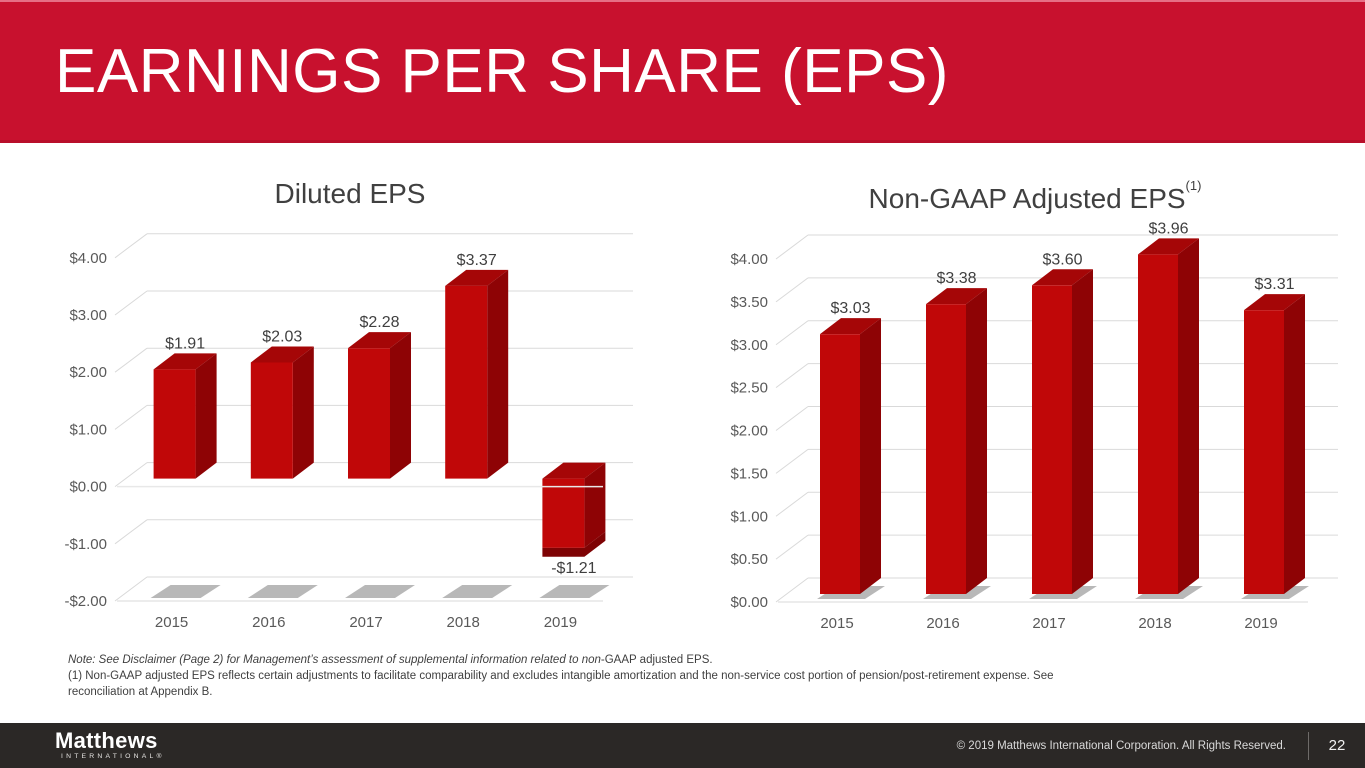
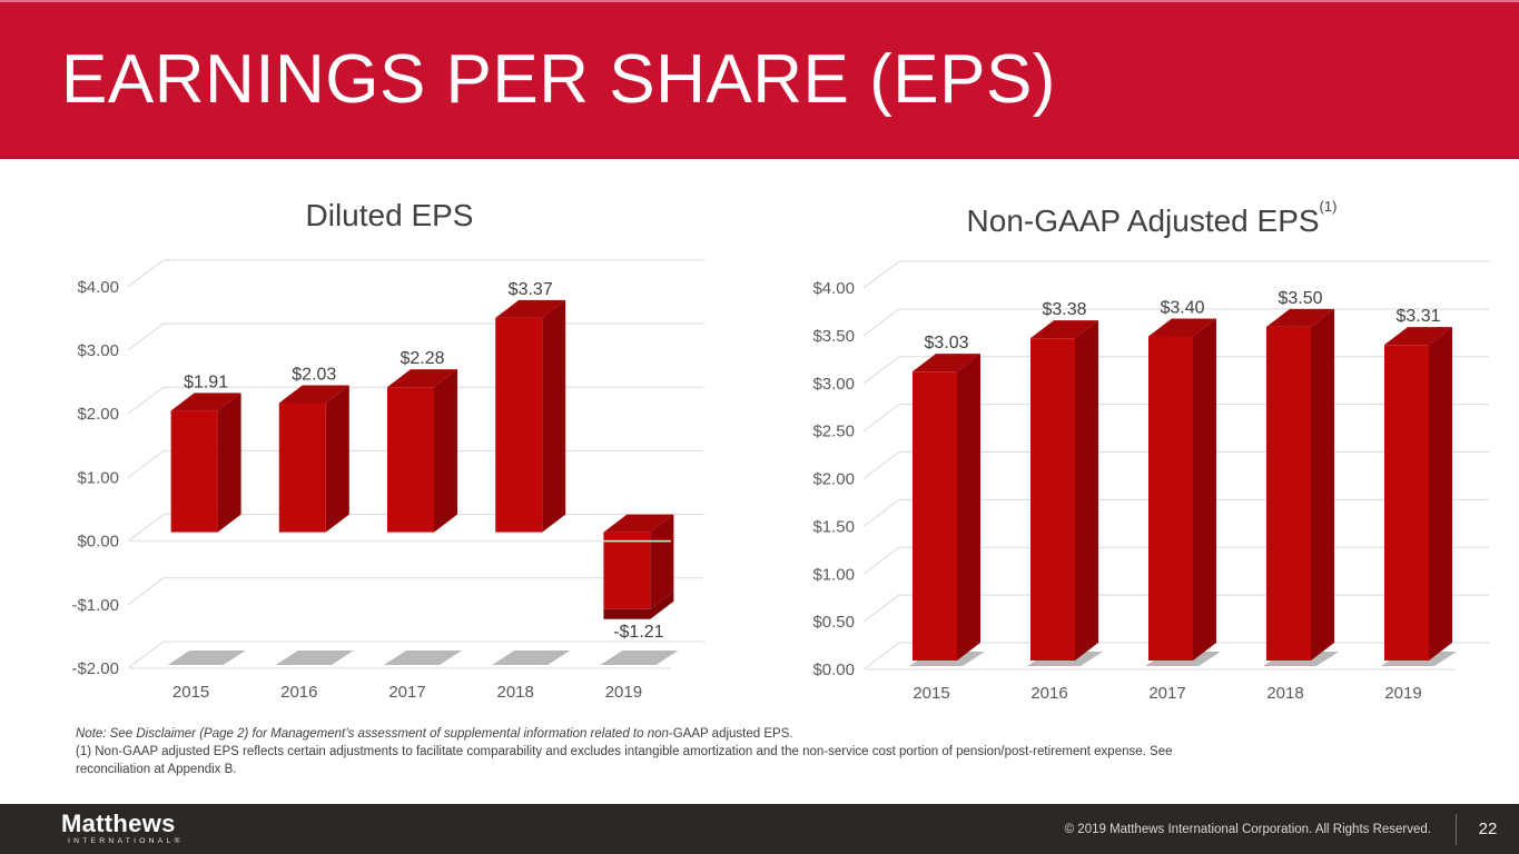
Non-GAAP Adjusted EPS/2017: $3.60 -> $3.40
Non-GAAP Adjusted EPS/2018: $3.96 -> $3.50
